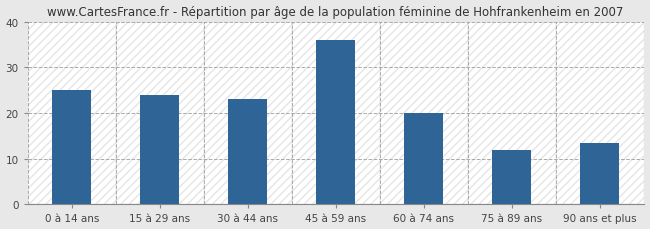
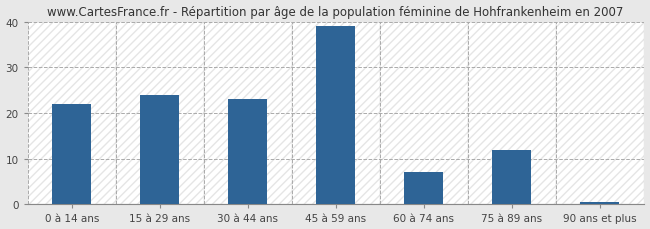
0 à 14 ans: 25.0 -> 22.0
45 à 59 ans: 36.0 -> 39.0
60 à 74 ans: 20.0 -> 7.0
90 ans et plus: 13.5 -> 0.5
